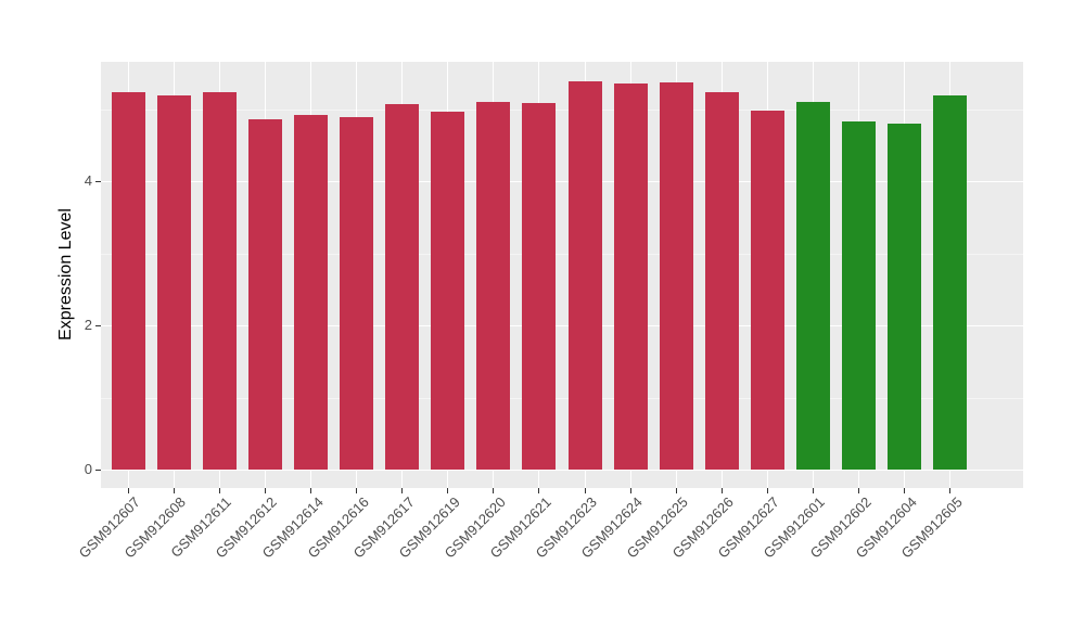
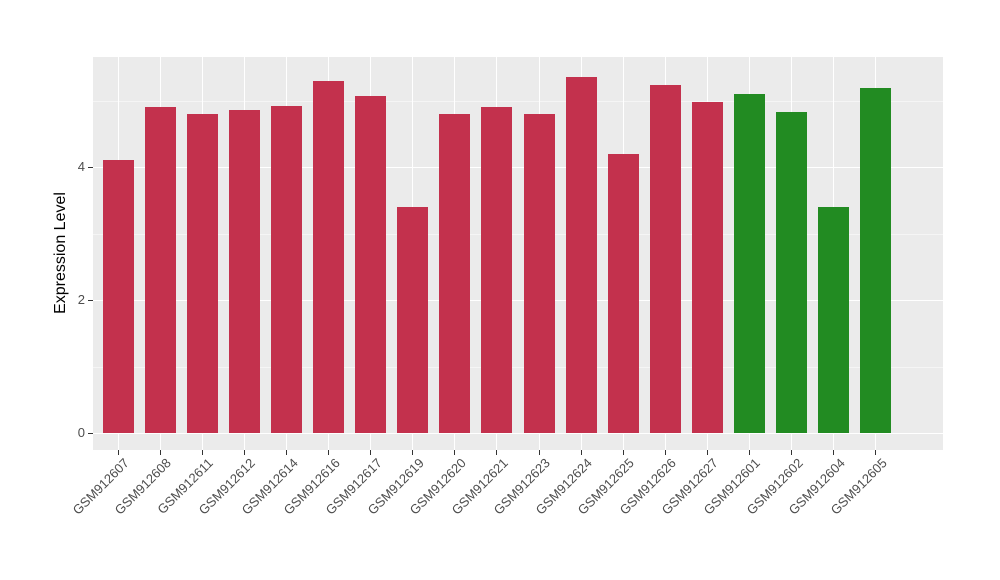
GSM912607: 5.2 -> 4.1
GSM912608: 5.2 -> 4.9
GSM912611: 5.2 -> 4.8
GSM912616: 4.9 -> 5.3
GSM912619: 5.0 -> 3.4
GSM912620: 5.1 -> 4.8
GSM912621: 5.1 -> 4.9
GSM912623: 5.4 -> 4.8
GSM912625: 5.4 -> 4.2
GSM912604: 4.8 -> 3.4
